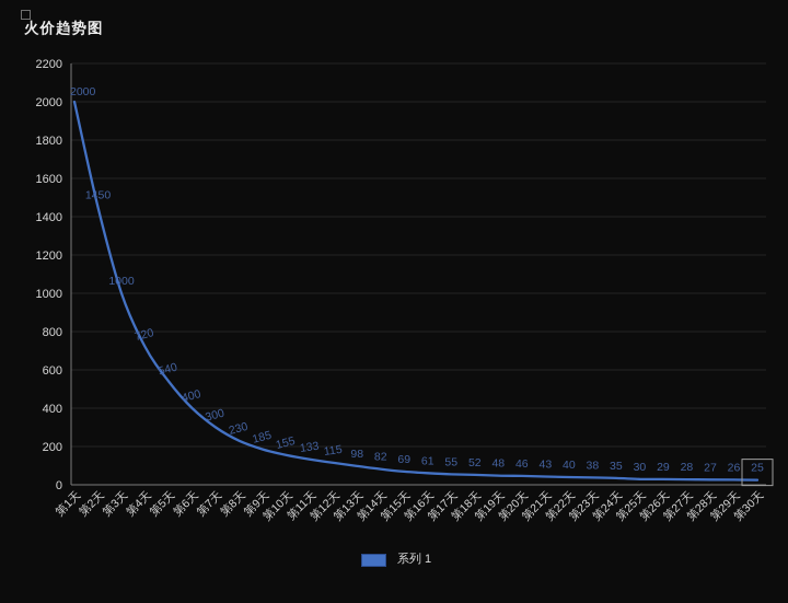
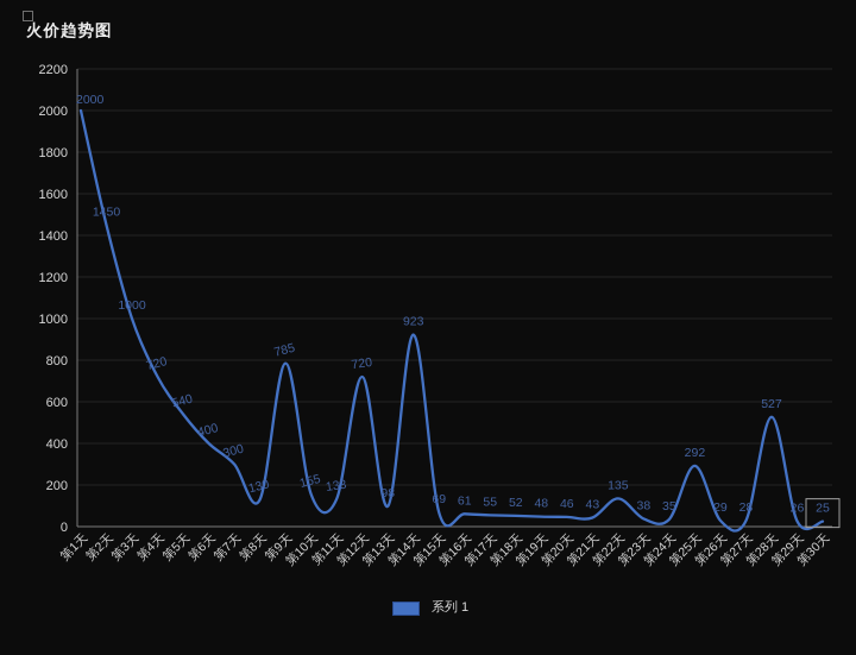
第8天: 230 -> 130
第9天: 185 -> 785
第12天: 115 -> 720
第14天: 82 -> 923
第22天: 40 -> 135
第25天: 30 -> 292
第28天: 27 -> 527
